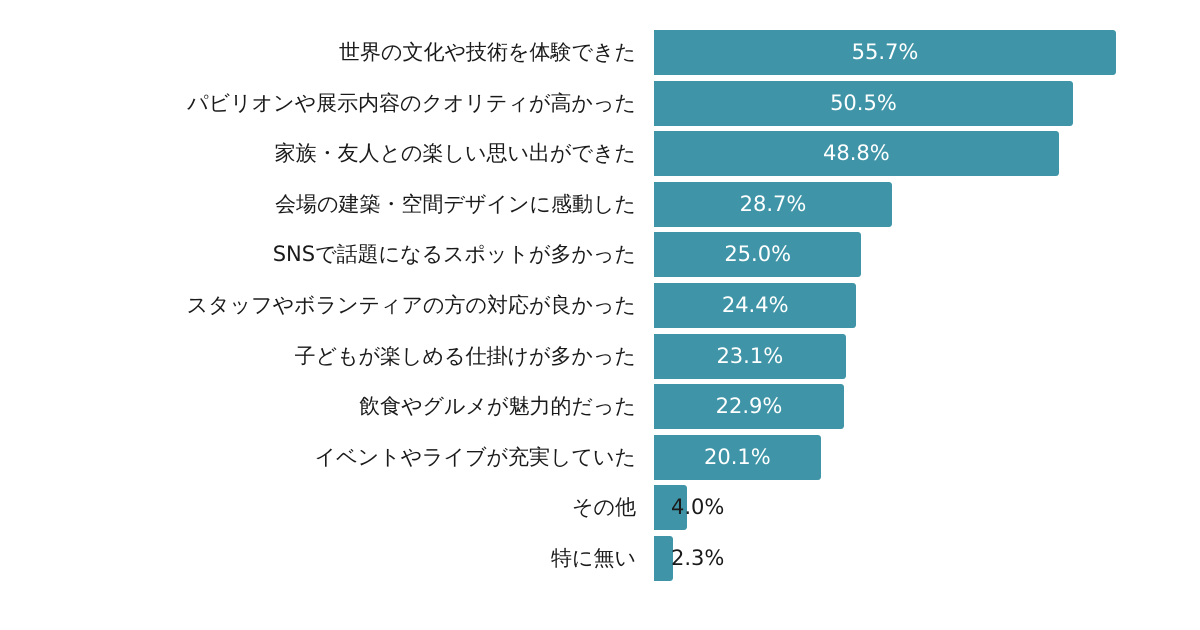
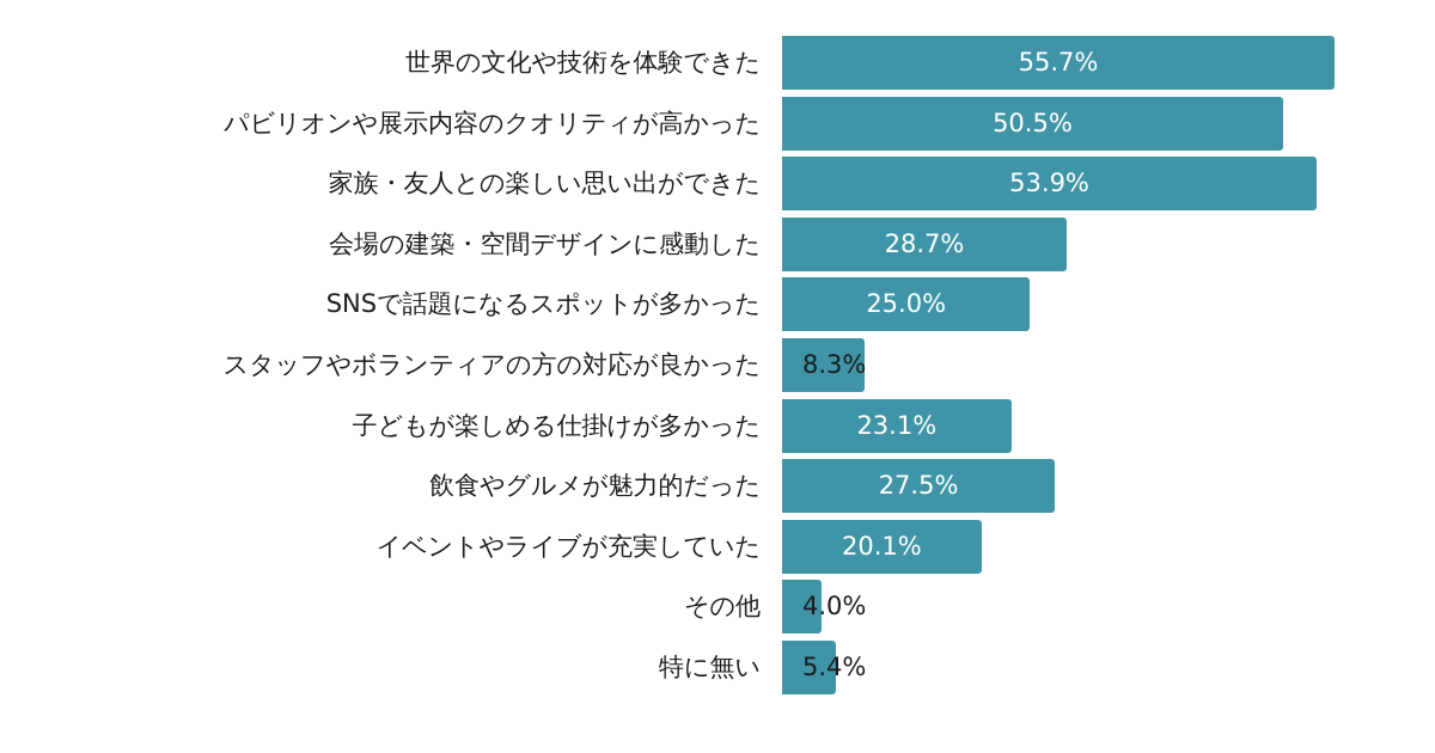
家族・友人との楽しい思い出ができた: 48.8% -> 53.9%
スタッフやボランティアの方の対応が良かった: 24.4% -> 8.3%
飲食やグルメが魅力的だった: 22.9% -> 27.5%
特に無い: 2.3% -> 5.4%
